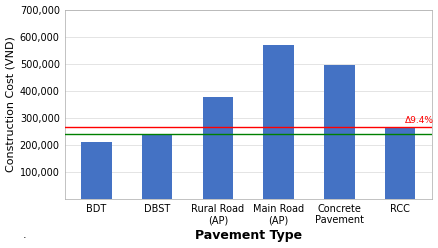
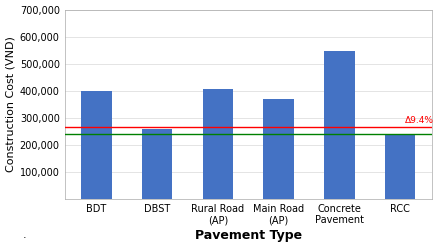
BDT: 210,000 -> 400,000
DBST: 237,000 -> 260,000
Rural Road (AP): 375,000 -> 405,000
Main Road (AP): 570,000 -> 370,000
Concrete Pavement: 495,000 -> 545,000
RCC: 262,000 -> 240,000
